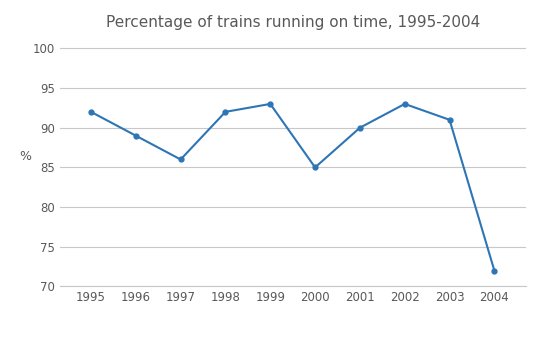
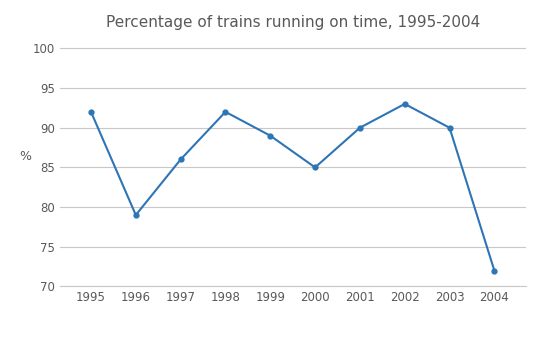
1996: 89 -> 79
1999: 93 -> 89
2003: 91 -> 90
